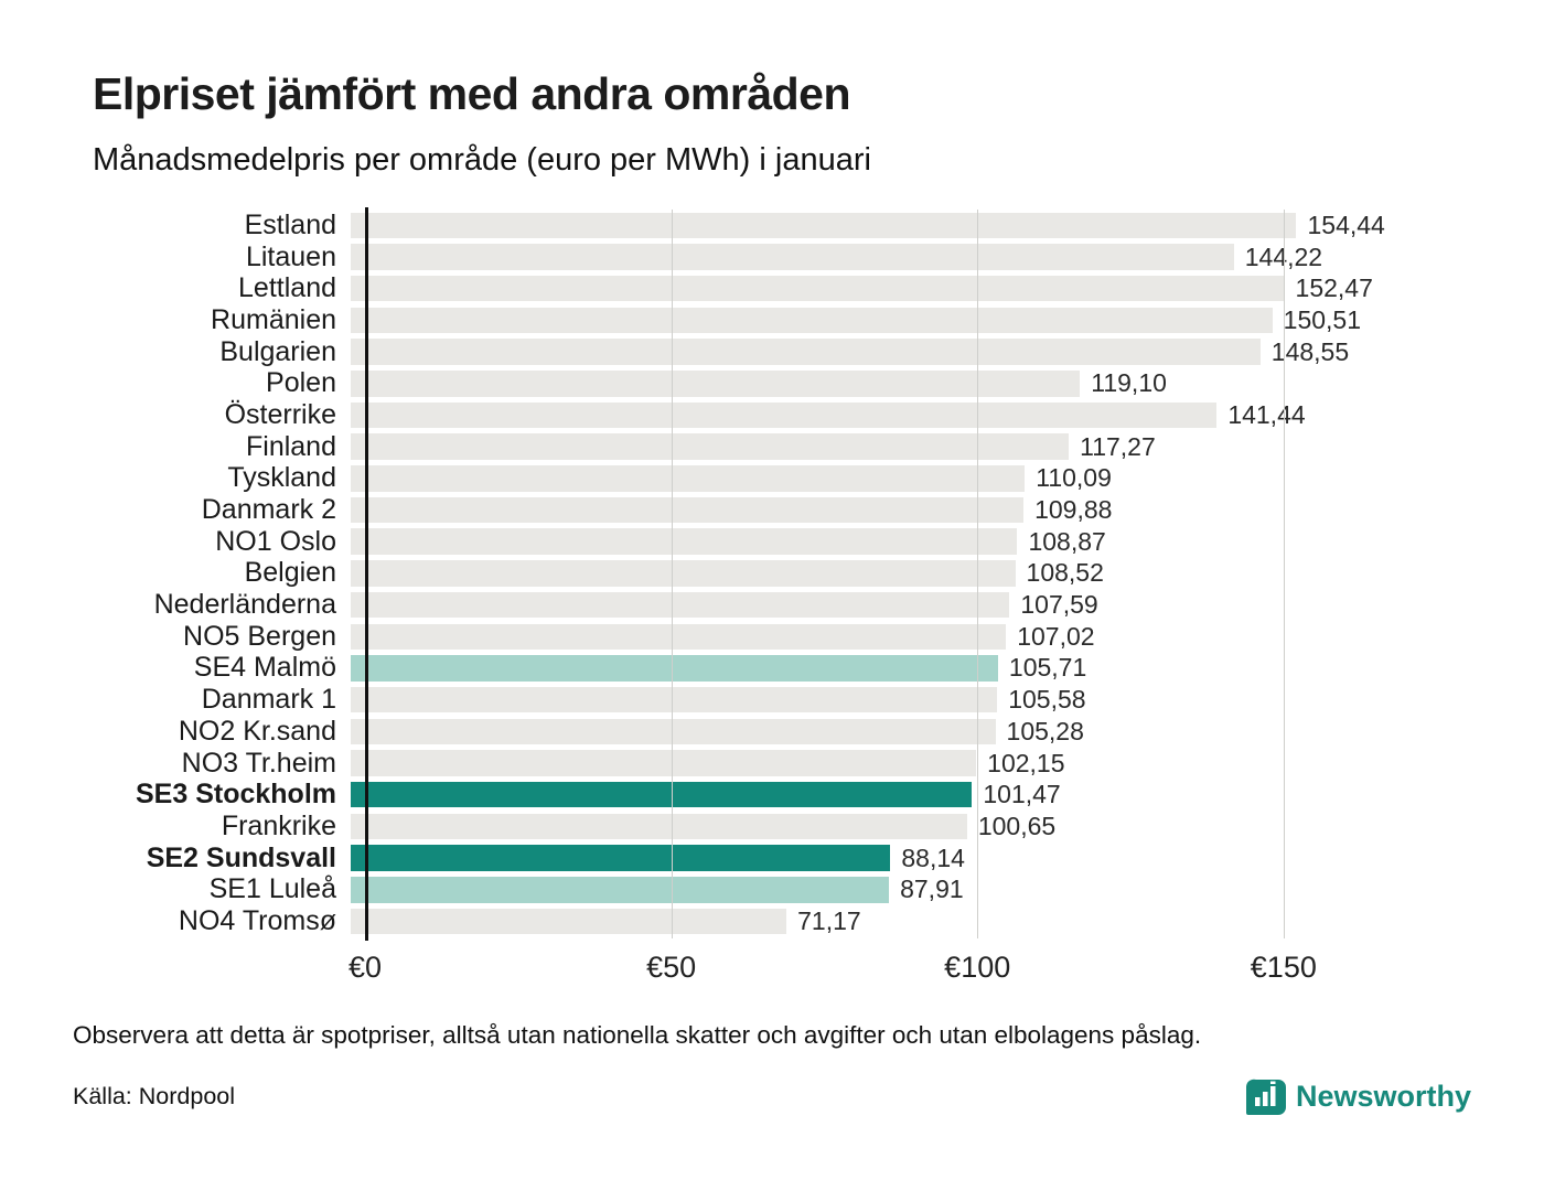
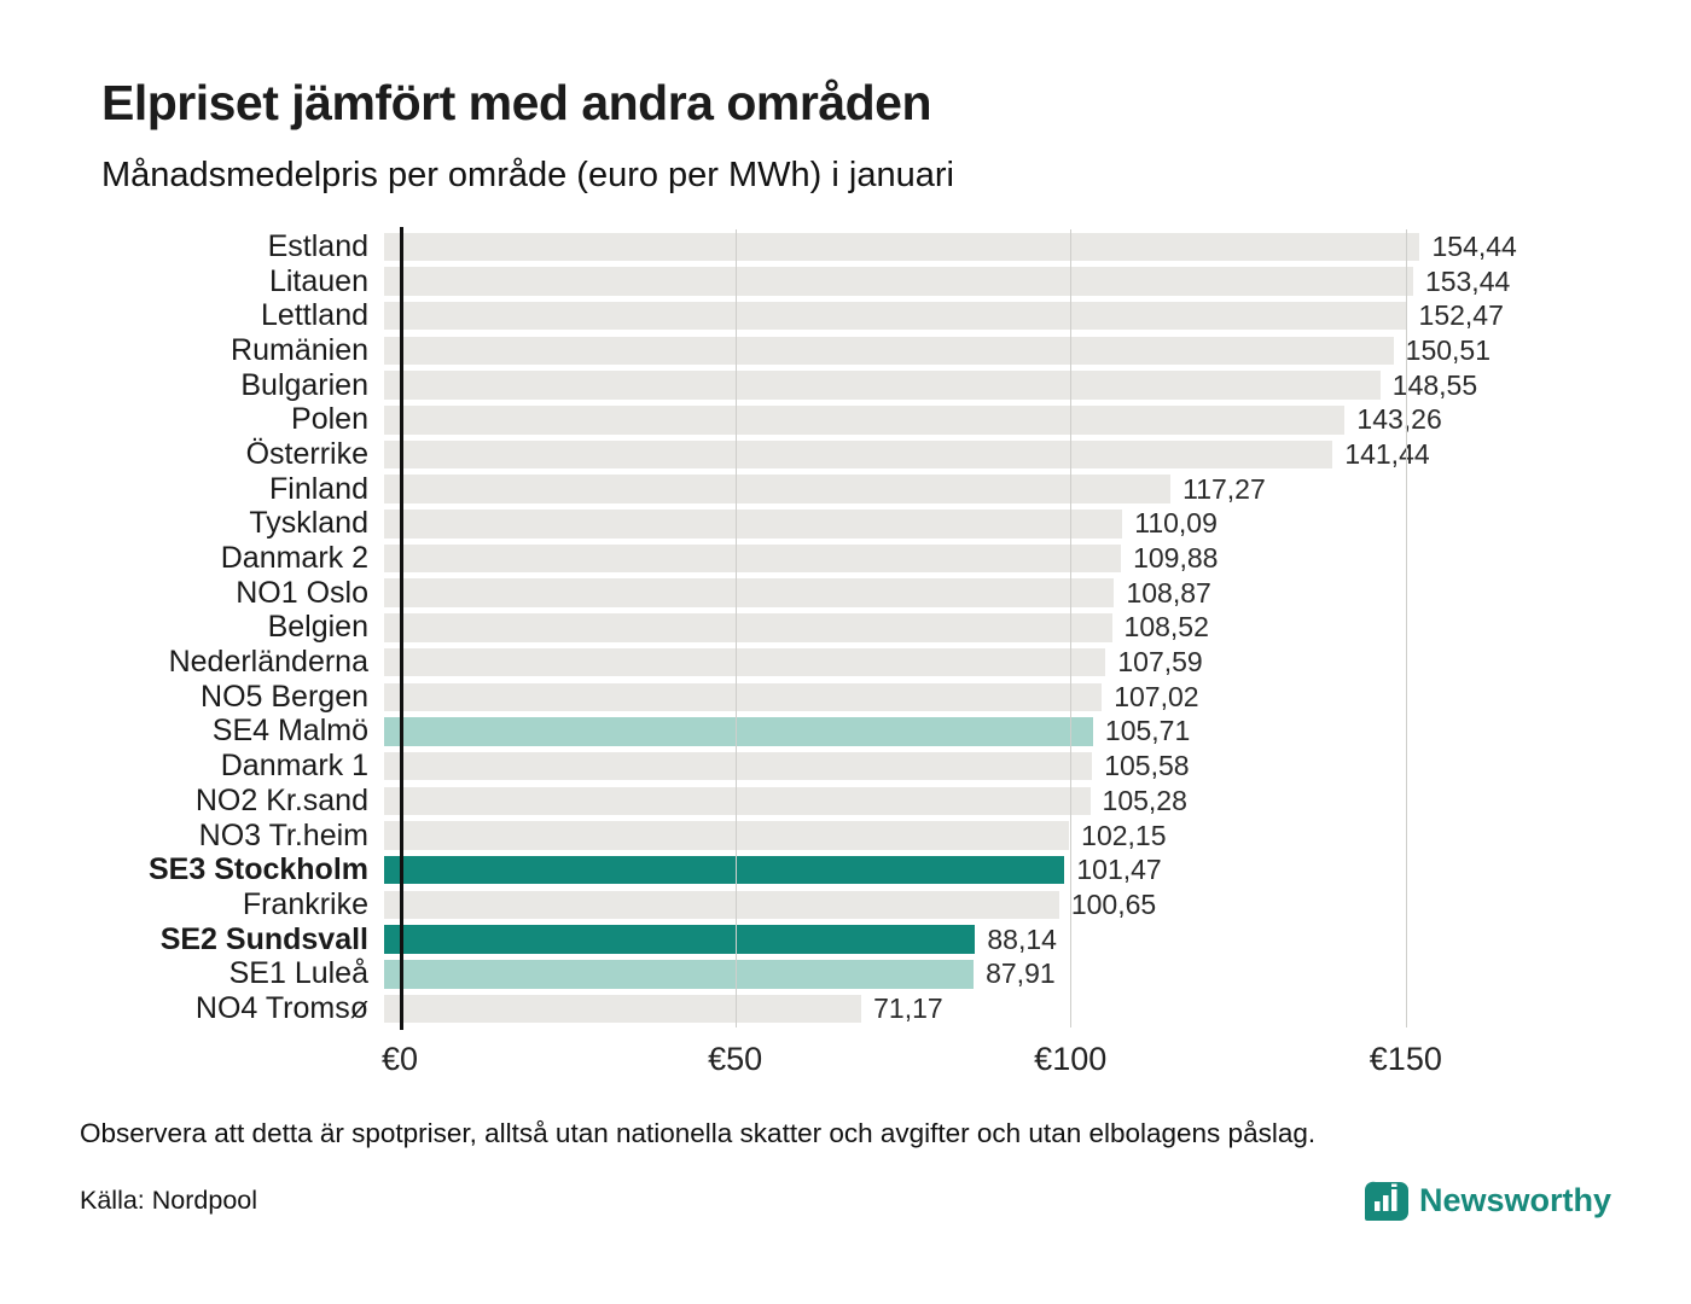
Litauen: 144,22 -> 153,44
Polen: 119,10 -> 143,26
